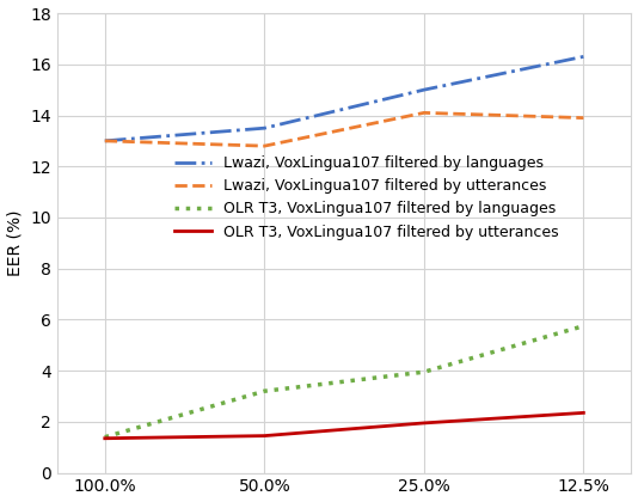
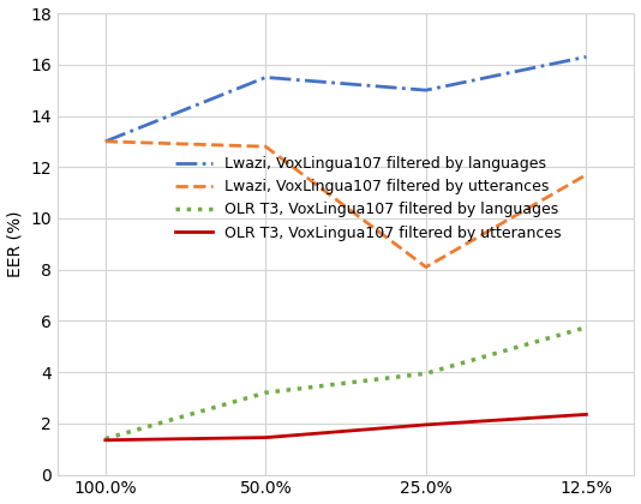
Lwazi, VoxLingua107 filtered by languages/50.0%: 13.5 -> 15.5
Lwazi, VoxLingua107 filtered by utterances/25.0%: 14.1 -> 8.1
Lwazi, VoxLingua107 filtered by utterances/12.5%: 13.9 -> 11.7
